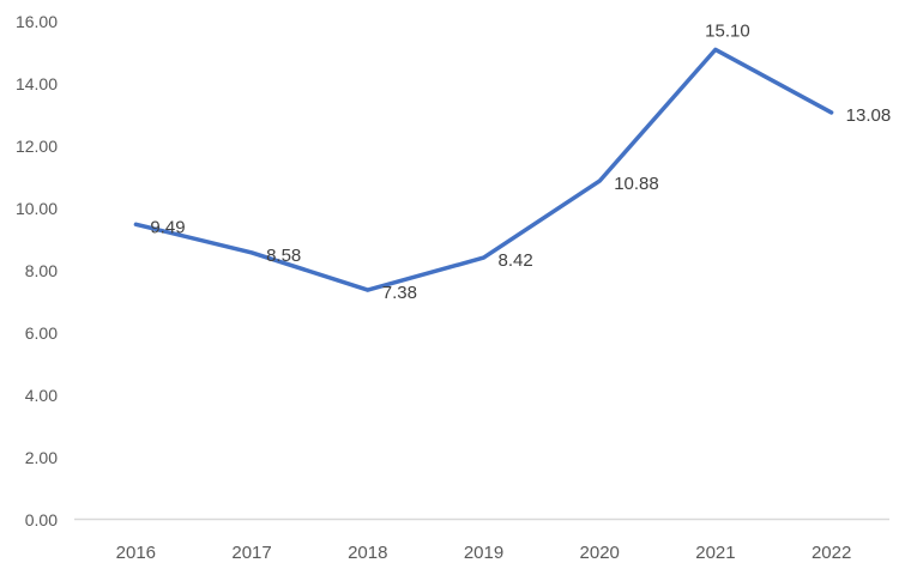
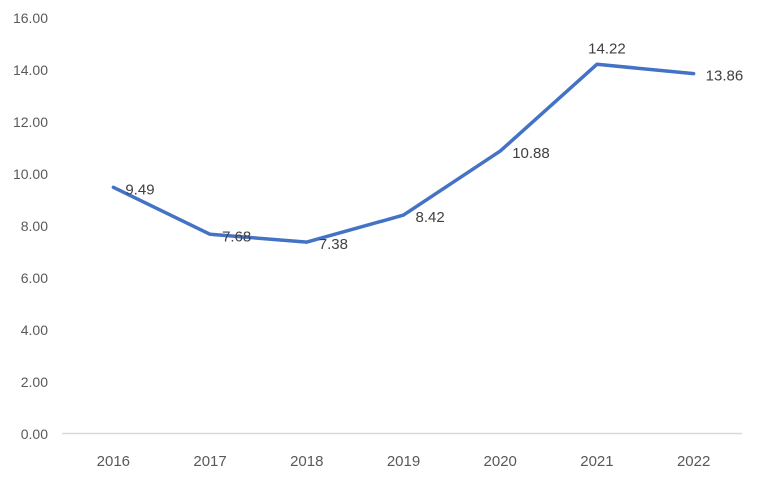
2017: 8.58 -> 7.68
2021: 15.10 -> 14.22
2022: 13.08 -> 13.86
